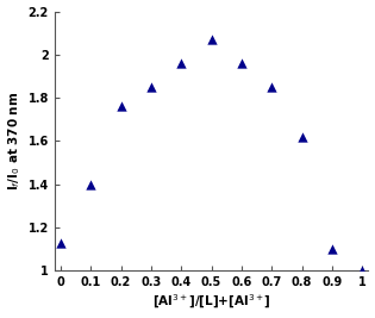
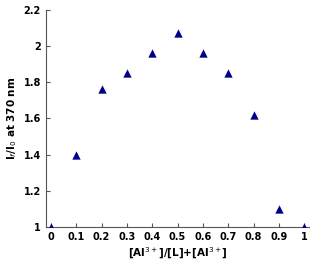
0: 1.13 -> 1.00
